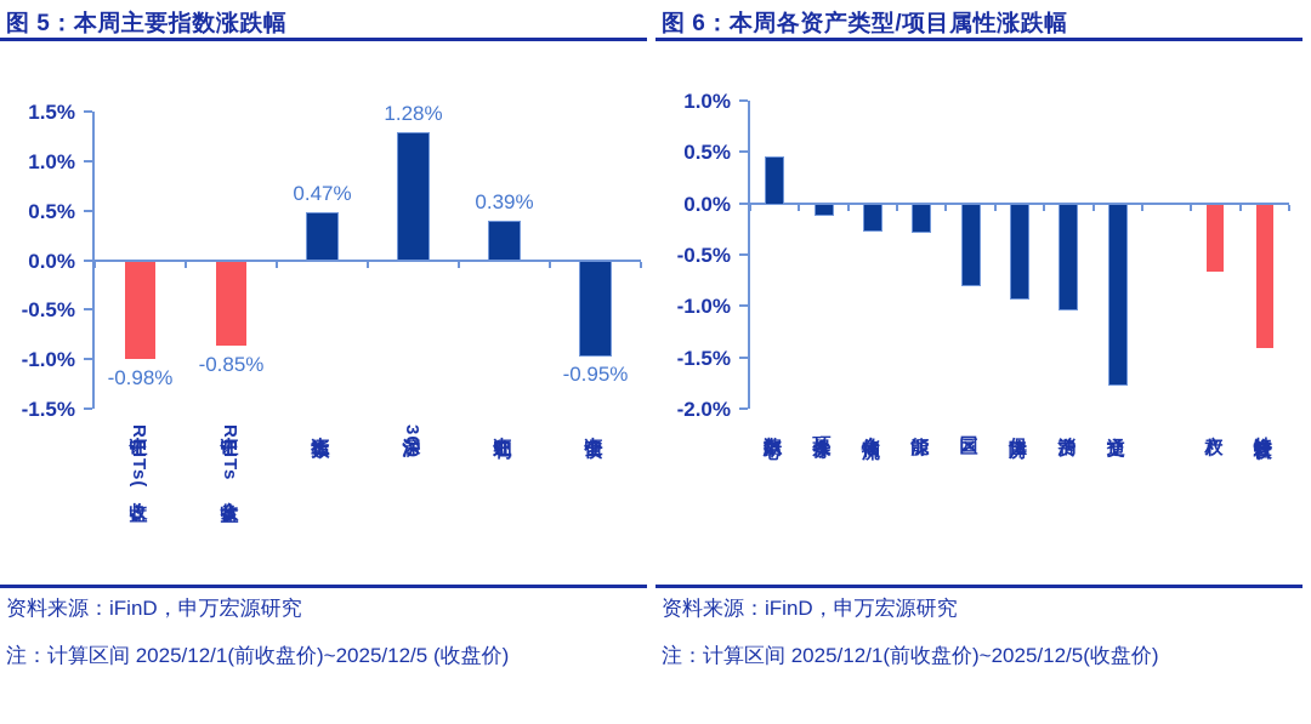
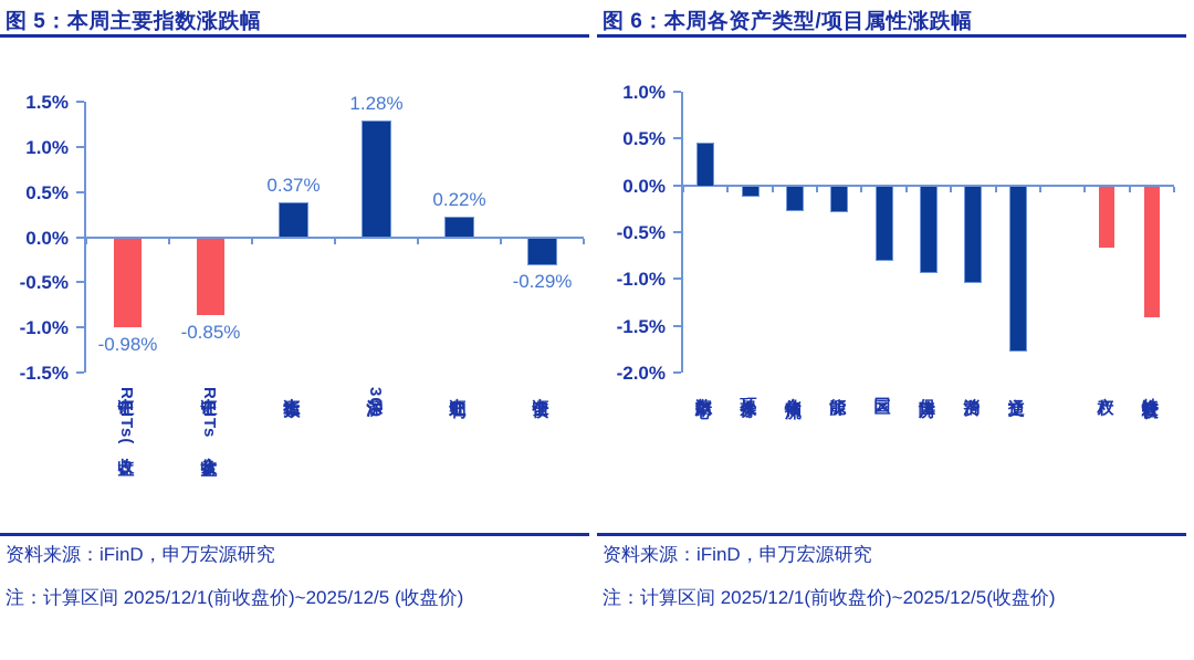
图 5：本周主要指数涨跌幅/上证指数: 0.47% -> 0.37%
图 5：本周主要指数涨跌幅/中证红利: 0.39% -> 0.22%
图 5：本周主要指数涨跌幅/中证全债: -0.95% -> -0.29%
